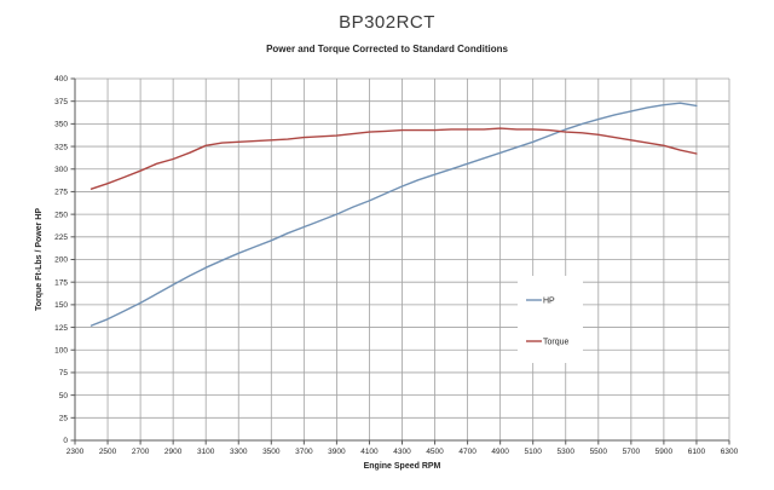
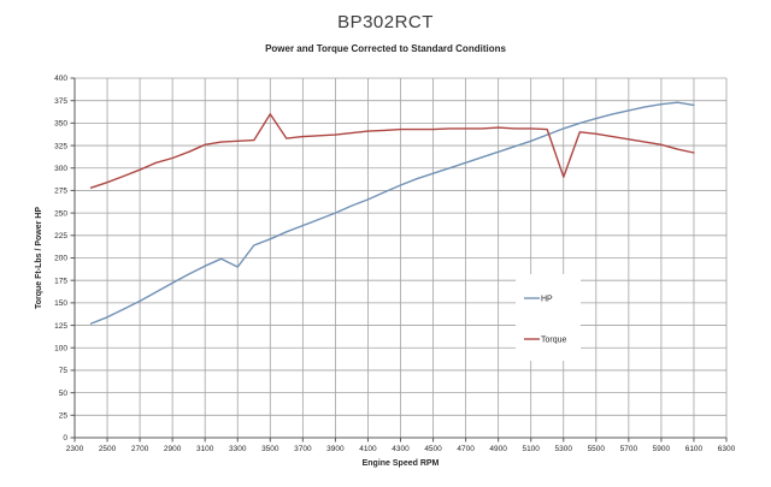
HP/3300: 210 -> 190
Torque/3500: 330 -> 360
Torque/5300: 340 -> 290
